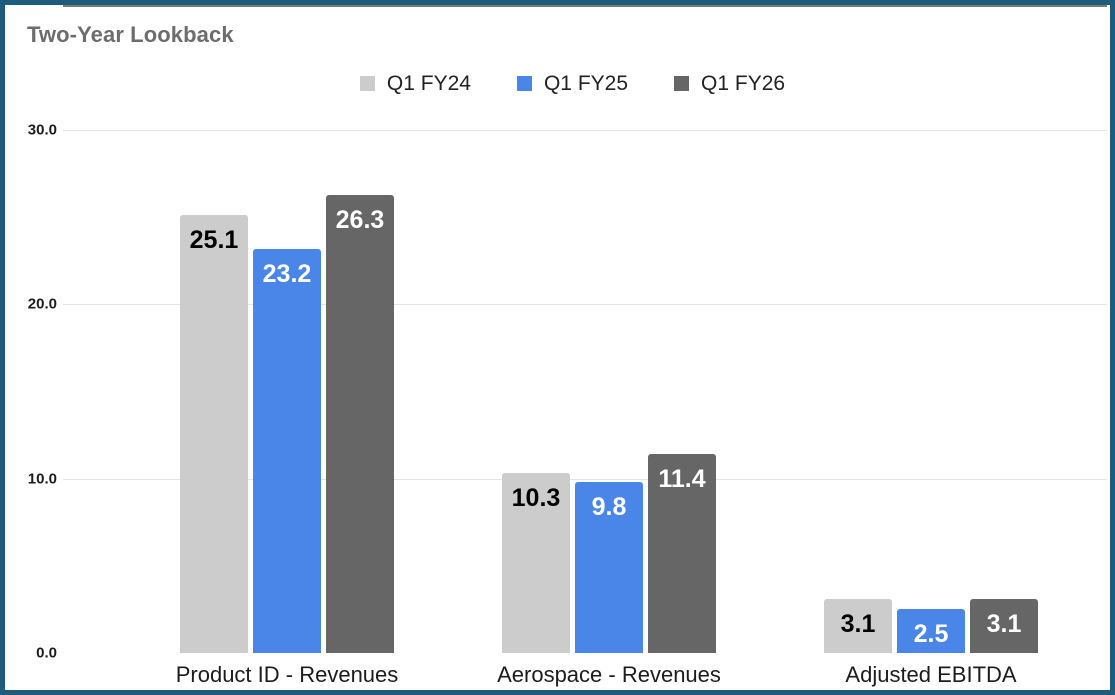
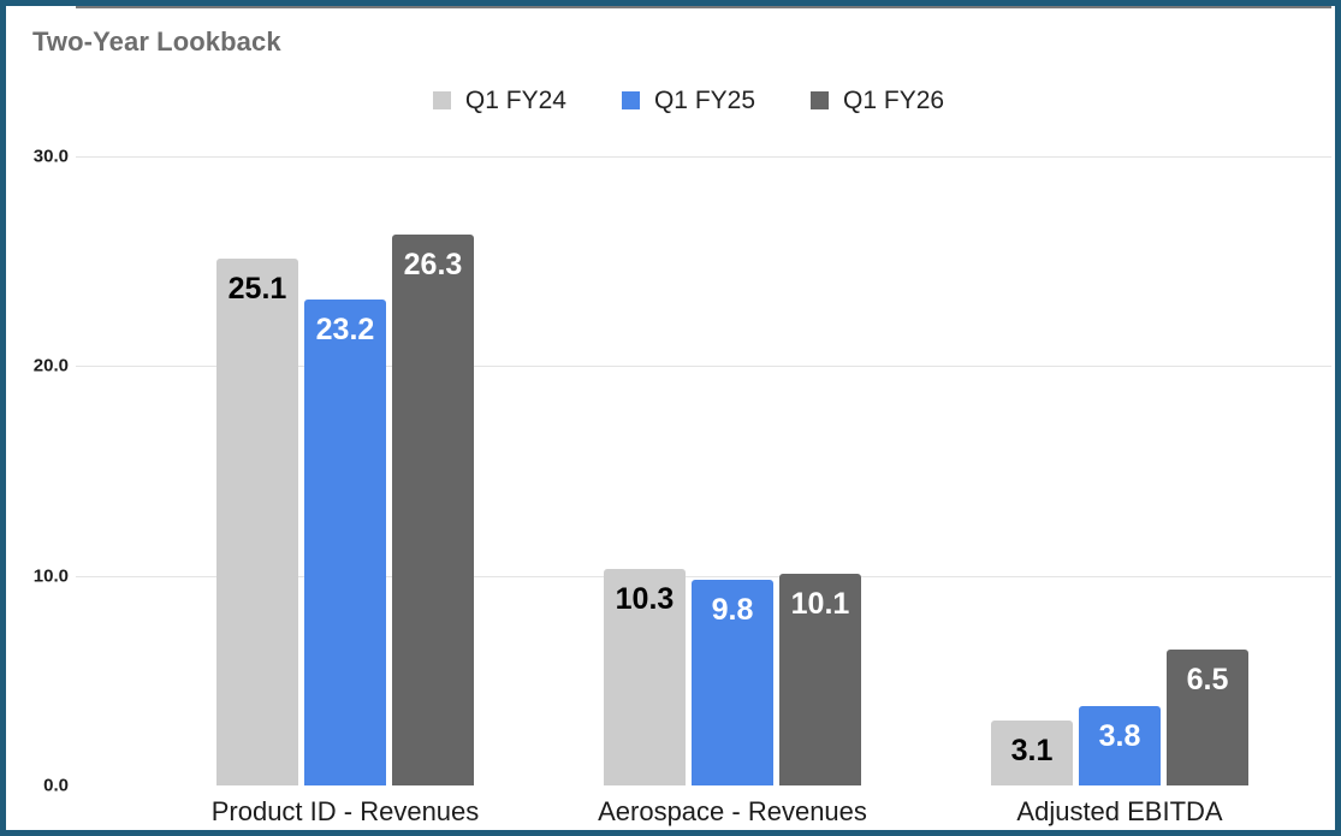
Q1 FY26/Aerospace - Revenues: 11.4 -> 10.1
Q1 FY25/Adjusted EBITDA: 2.5 -> 3.8
Q1 FY26/Adjusted EBITDA: 3.1 -> 6.5
